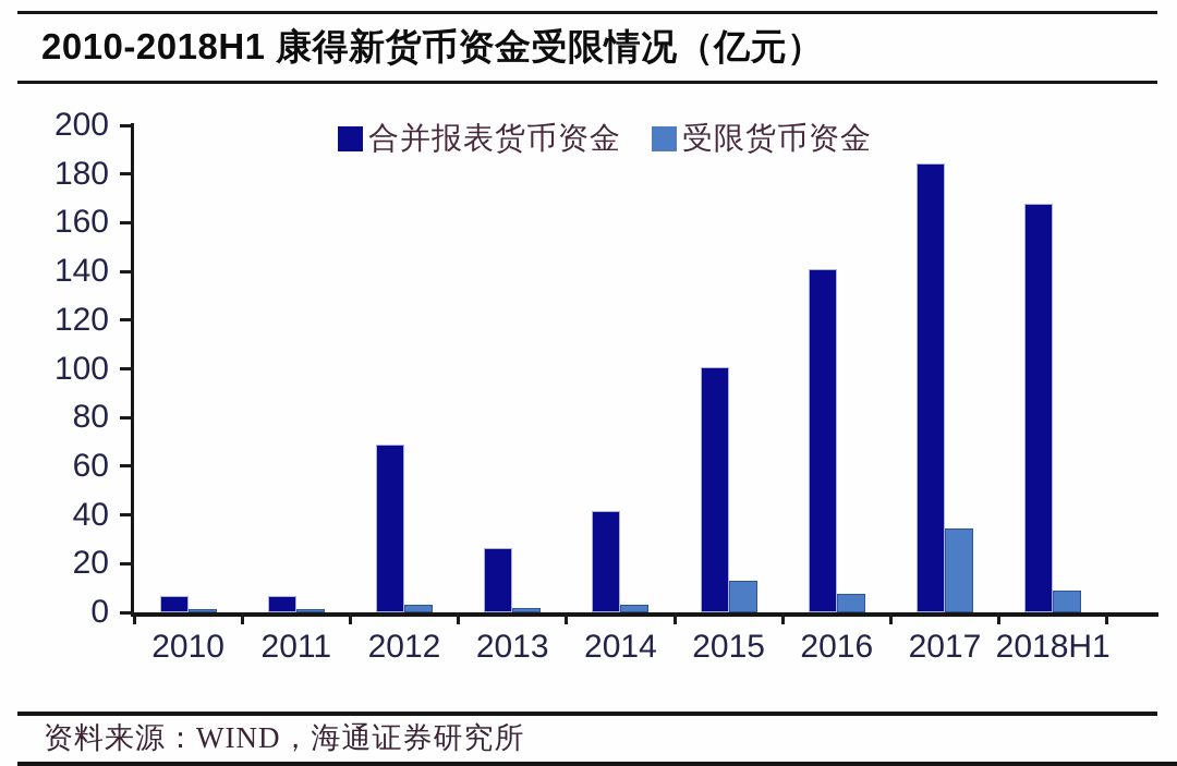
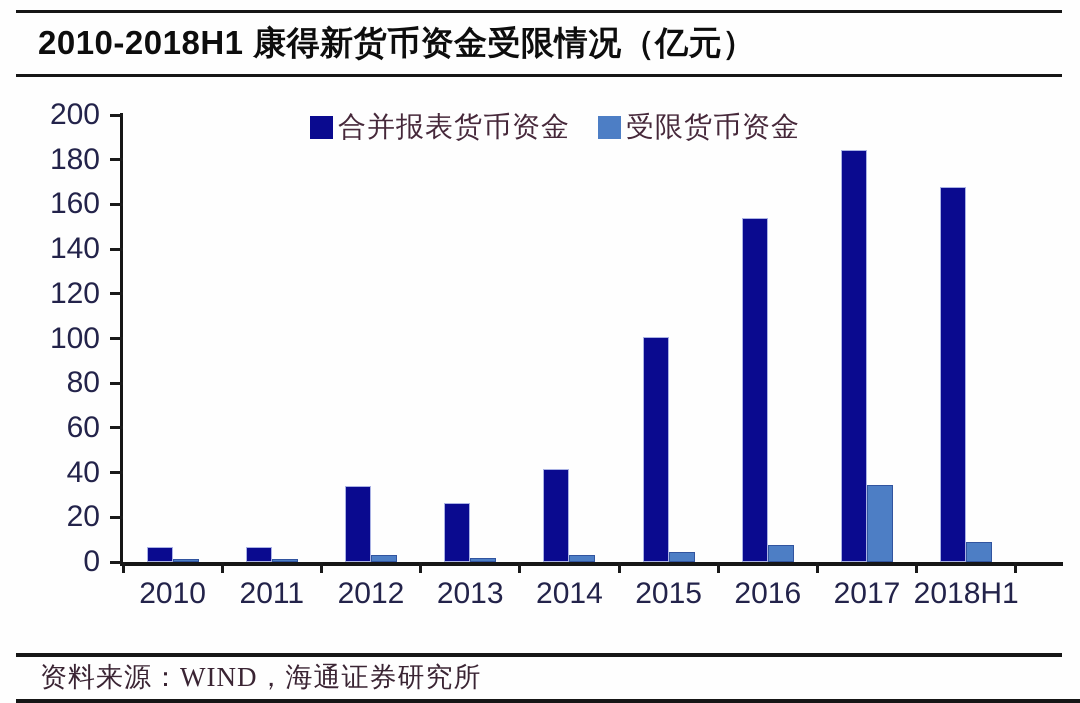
合并报表货币资金/2012: 69 -> 34
受限货币资金/2015: 13 -> 4
合并报表货币资金/2016: 141 -> 154
